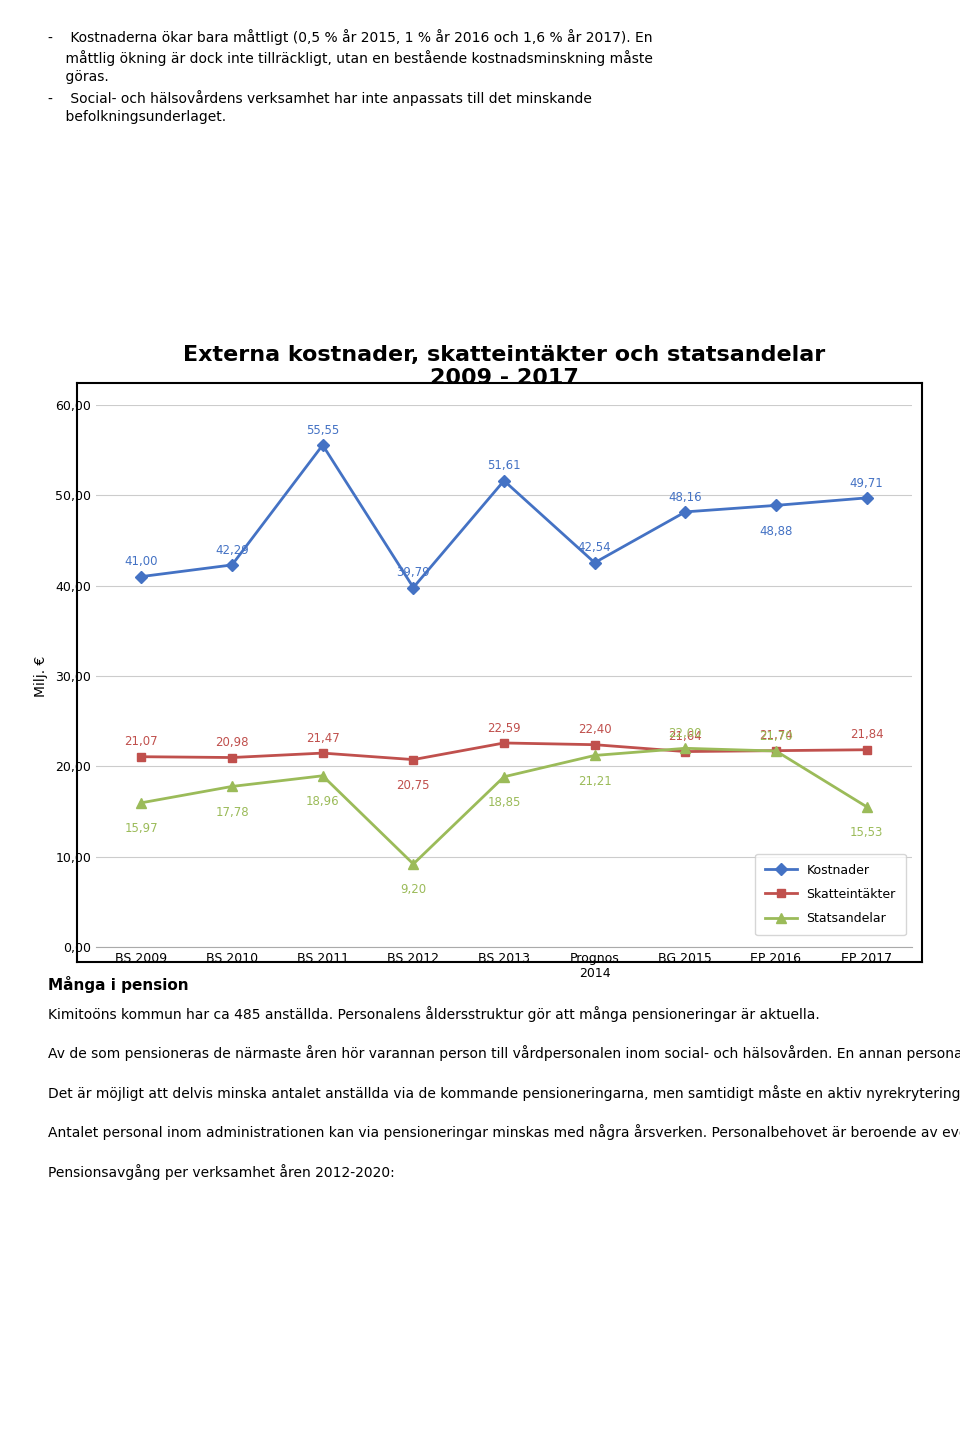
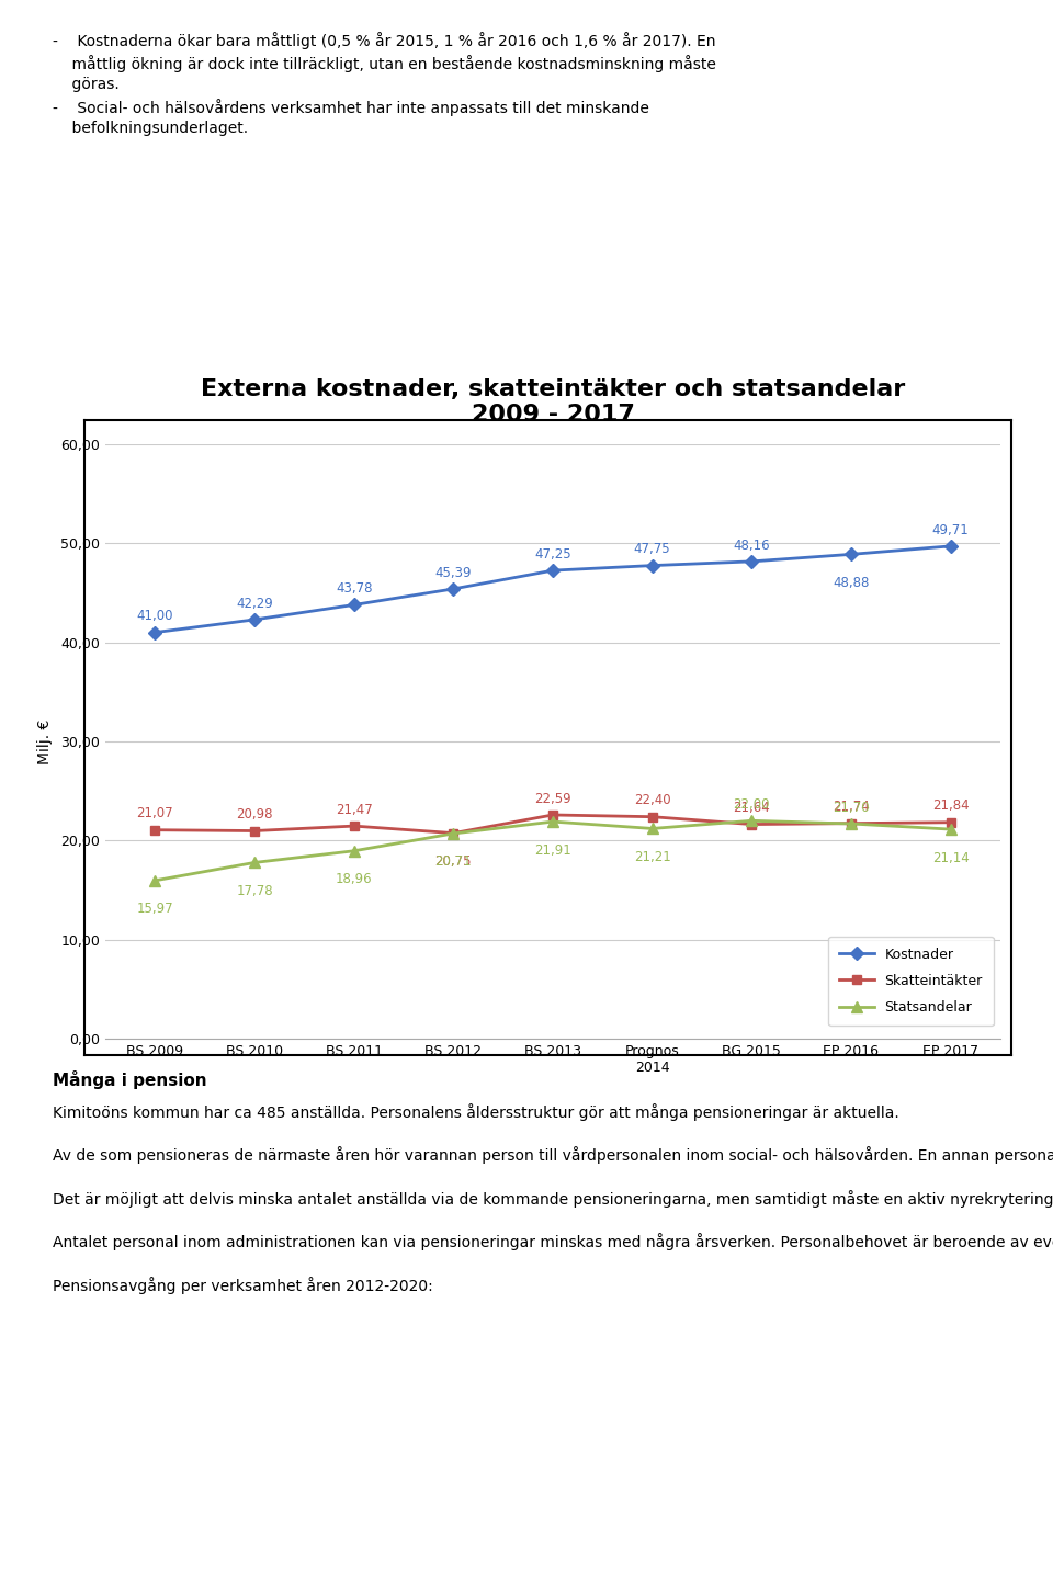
Kostnader/BS 2011: 55,55 -> 43,78
Kostnader/BS 2012: 39,79 -> 45,39
Statsandelar/BS 2012: 9,2 -> 20,7
Kostnader/BS 2013: 51,61 -> 47,25
Statsandelar/BS 2013: 18,85 -> 21,91
Kostnader/Prognos 2014: 42,54 -> 47,75
Statsandelar/EP 2017: 15,53 -> 21,14
